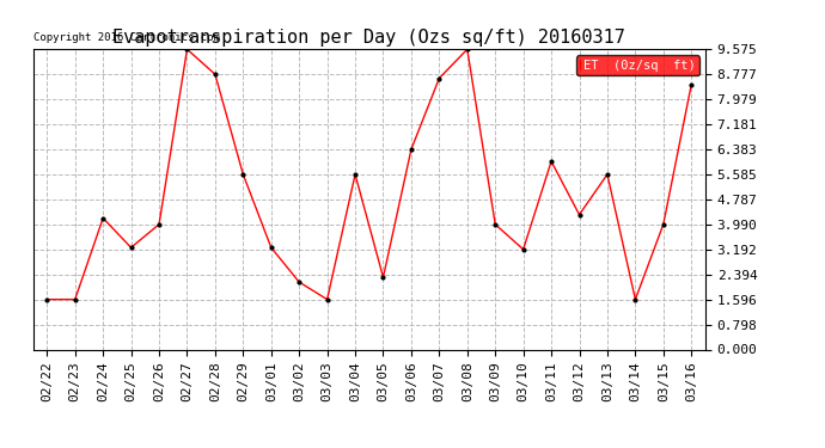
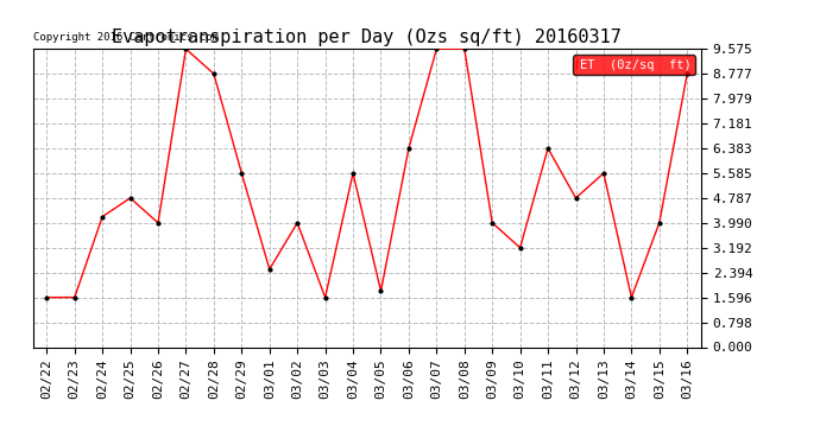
02/25: 3.25 -> 4.79
03/01: 3.25 -> 2.50
03/02: 2.15 -> 3.99
03/05: 2.30 -> 1.80
03/07: 8.65 -> 9.57
03/11: 6.00 -> 6.38
03/12: 4.30 -> 4.79
03/16: 8.45 -> 8.78
